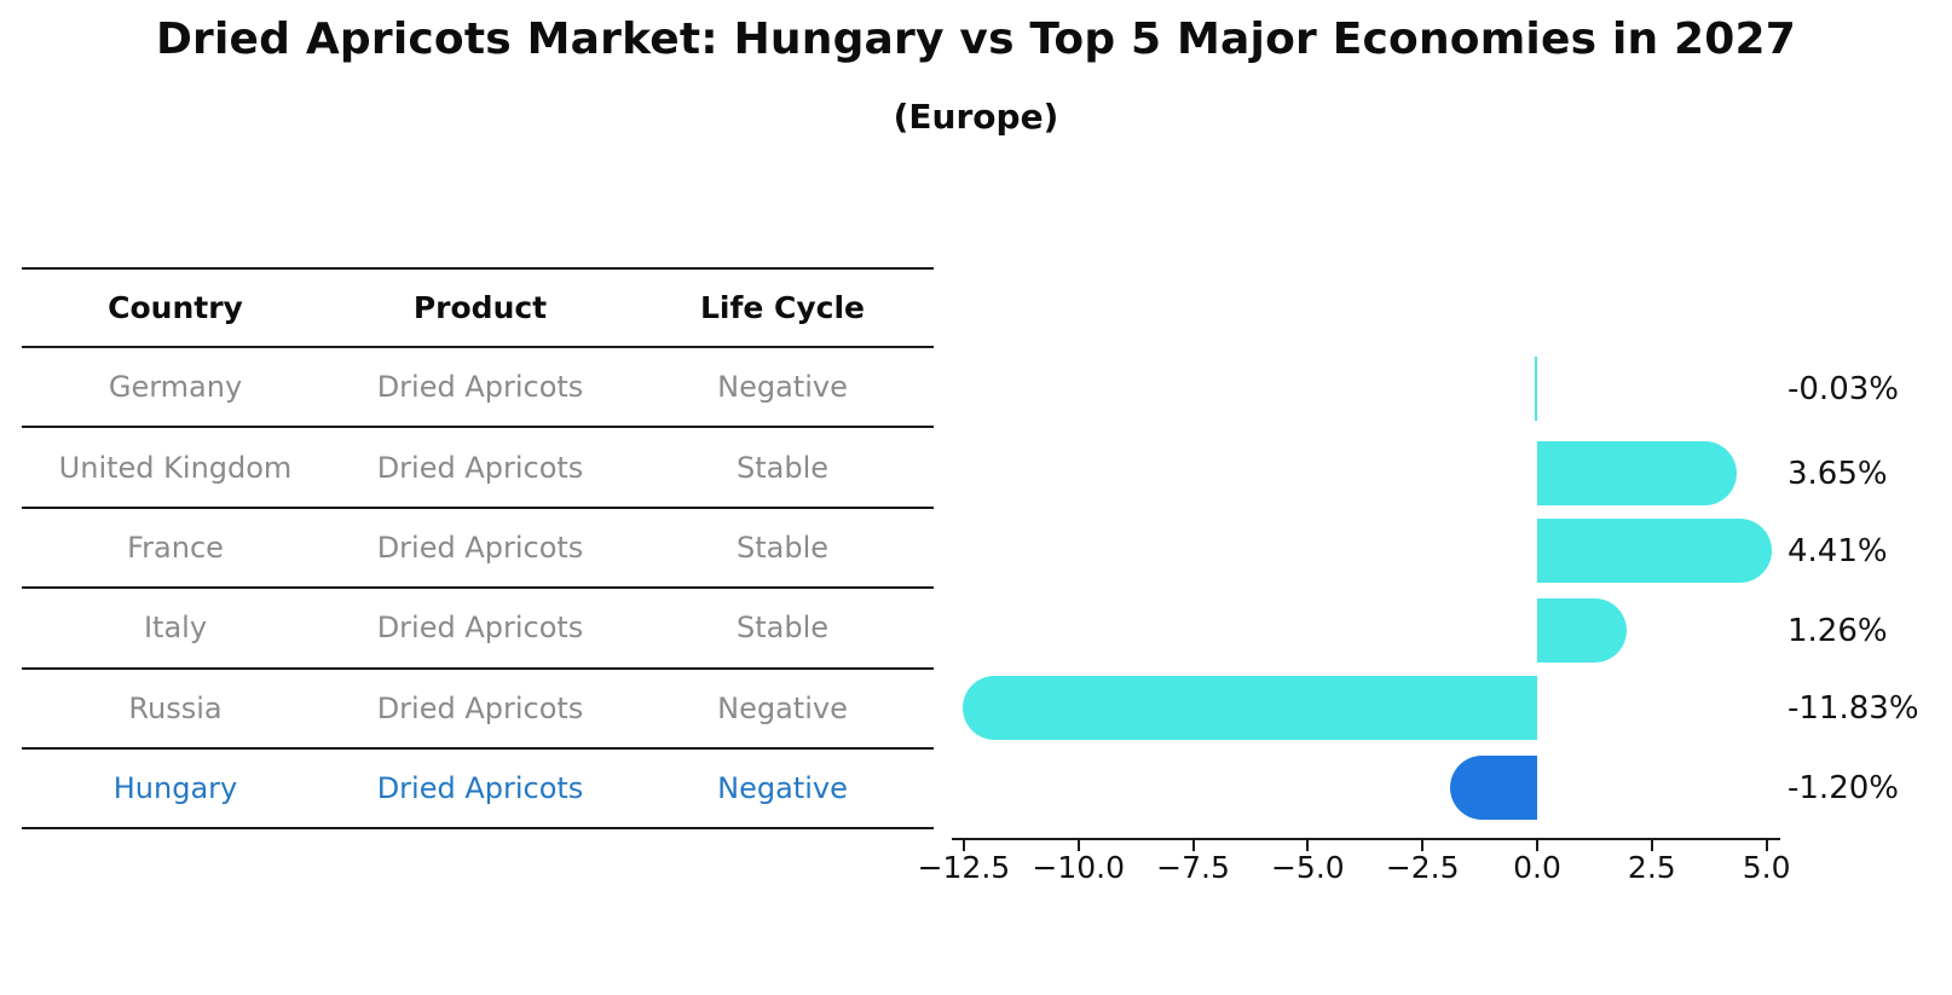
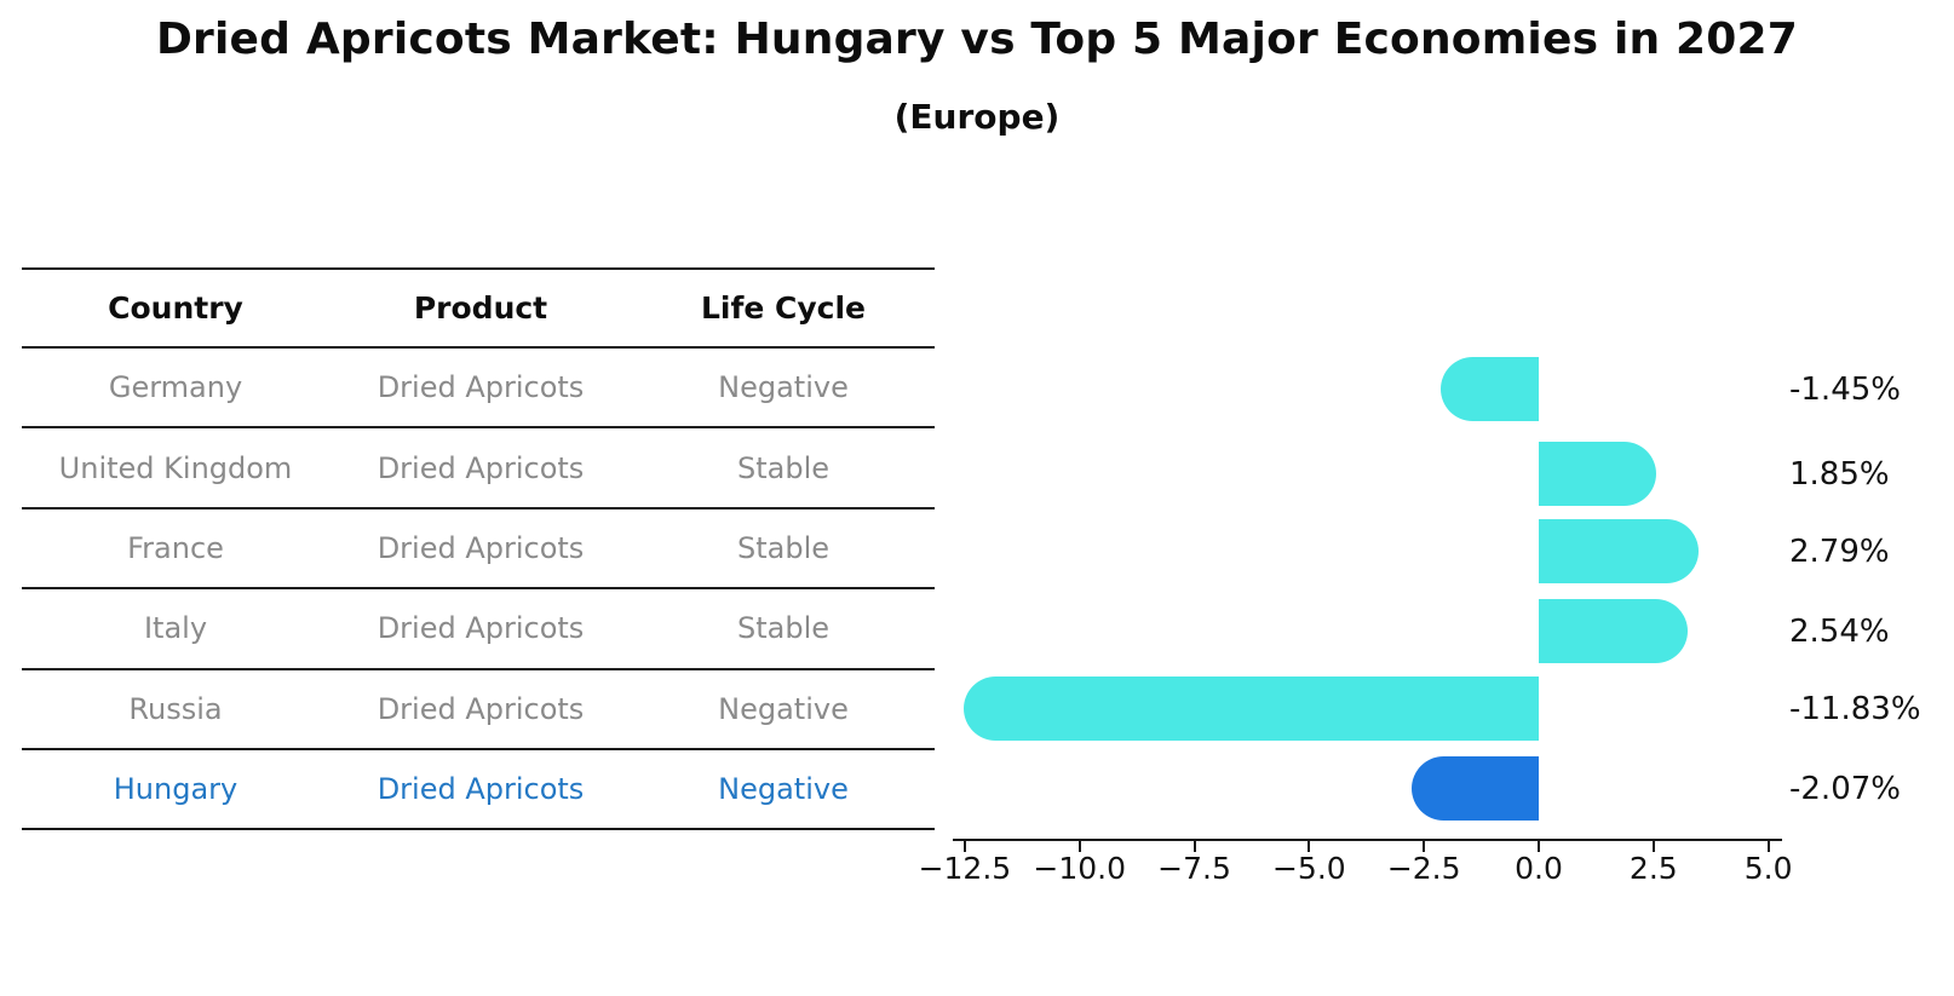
Germany: -0.03% -> -1.45%
United Kingdom: 3.65% -> 1.85%
France: 4.41% -> 2.79%
Italy: 1.26% -> 2.54%
Hungary: -1.20% -> -2.07%
